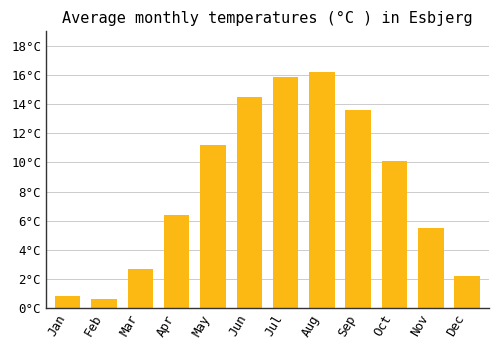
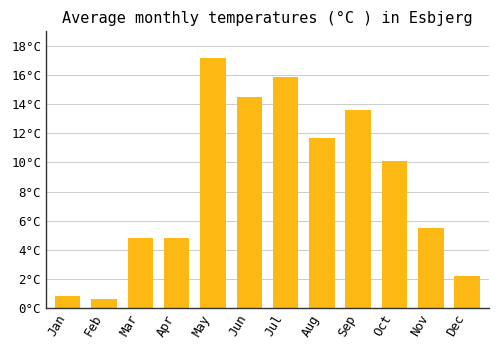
Mar: 2.7°C -> 4.8°C
Apr: 6.4°C -> 4.8°C
May: 11.2°C -> 17.2°C
Aug: 16.2°C -> 11.7°C
